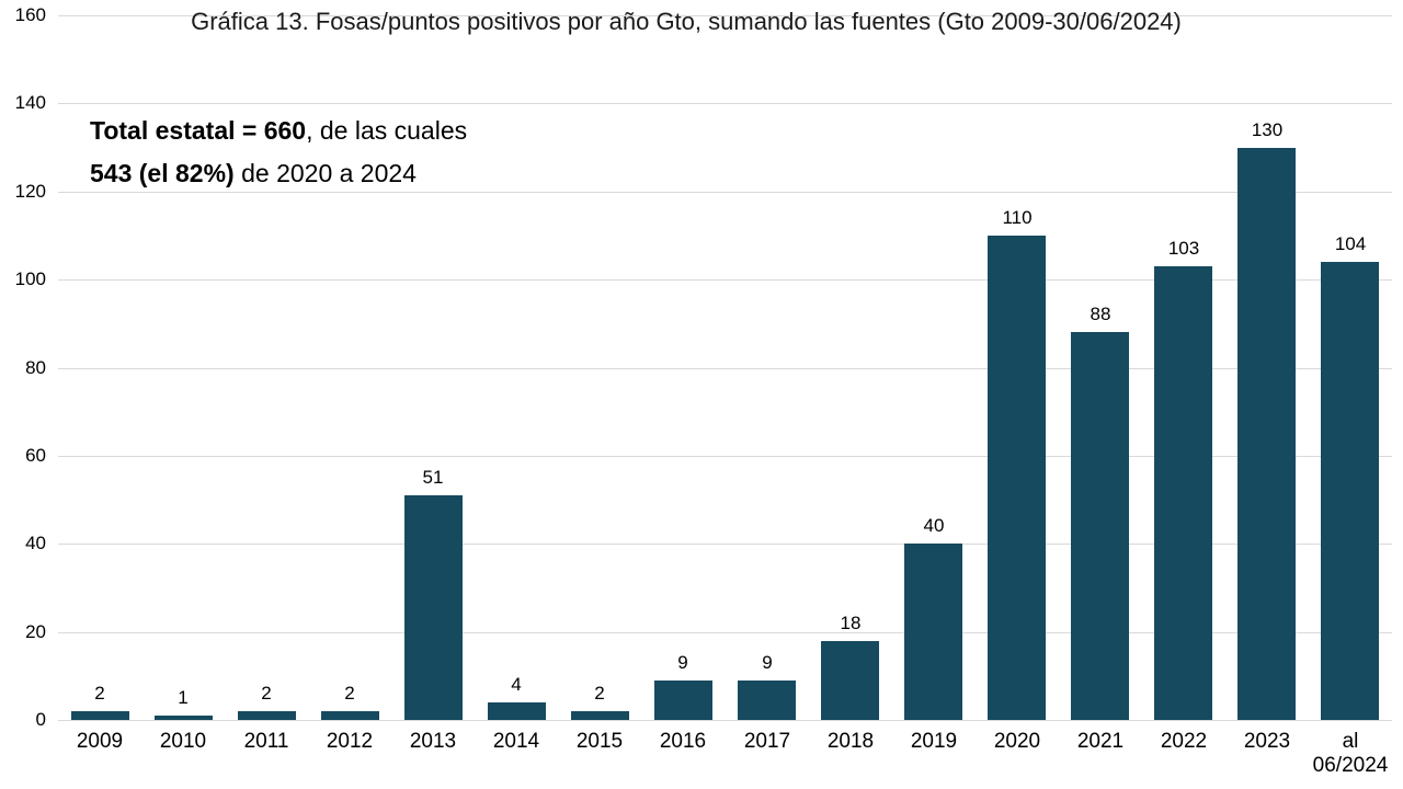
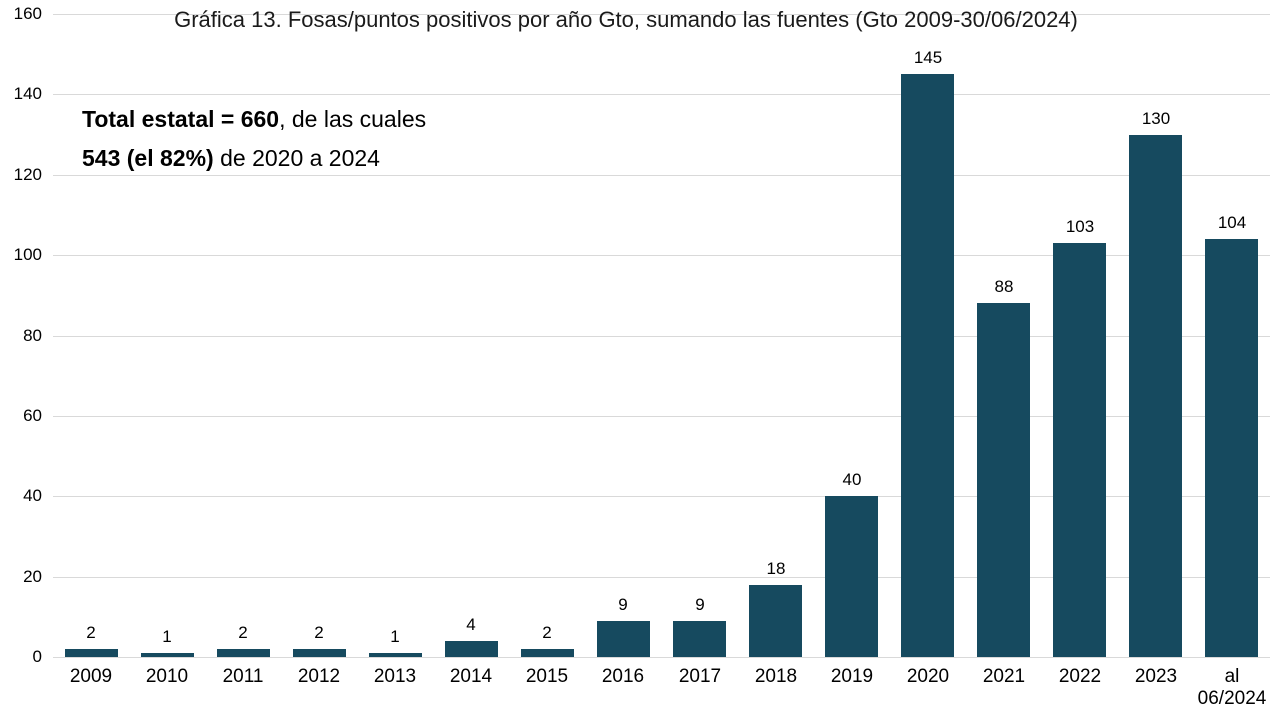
2013: 51 -> 1
2020: 110 -> 145
